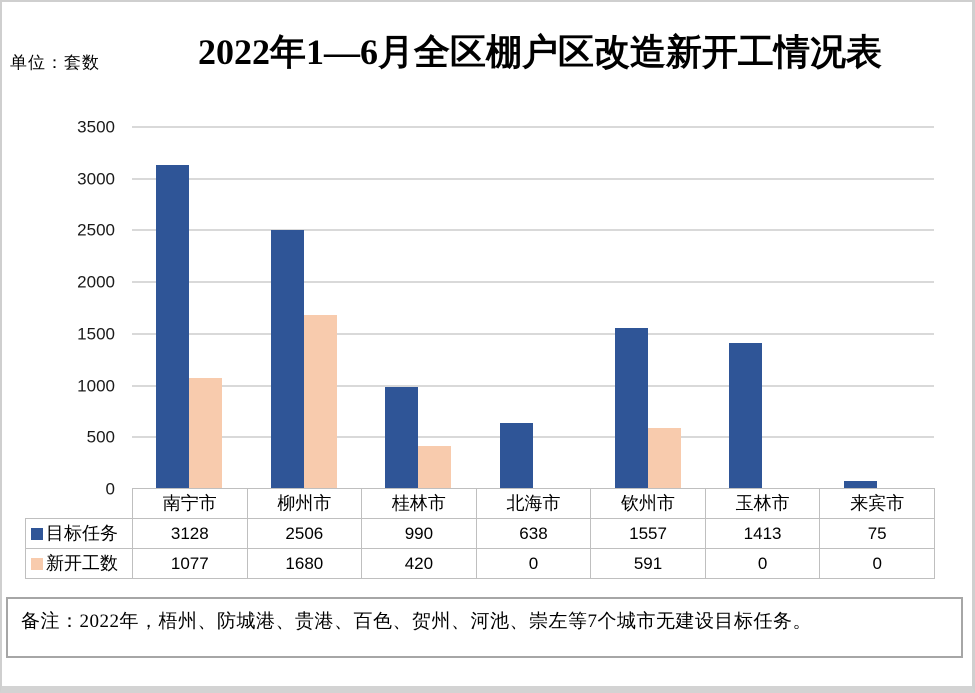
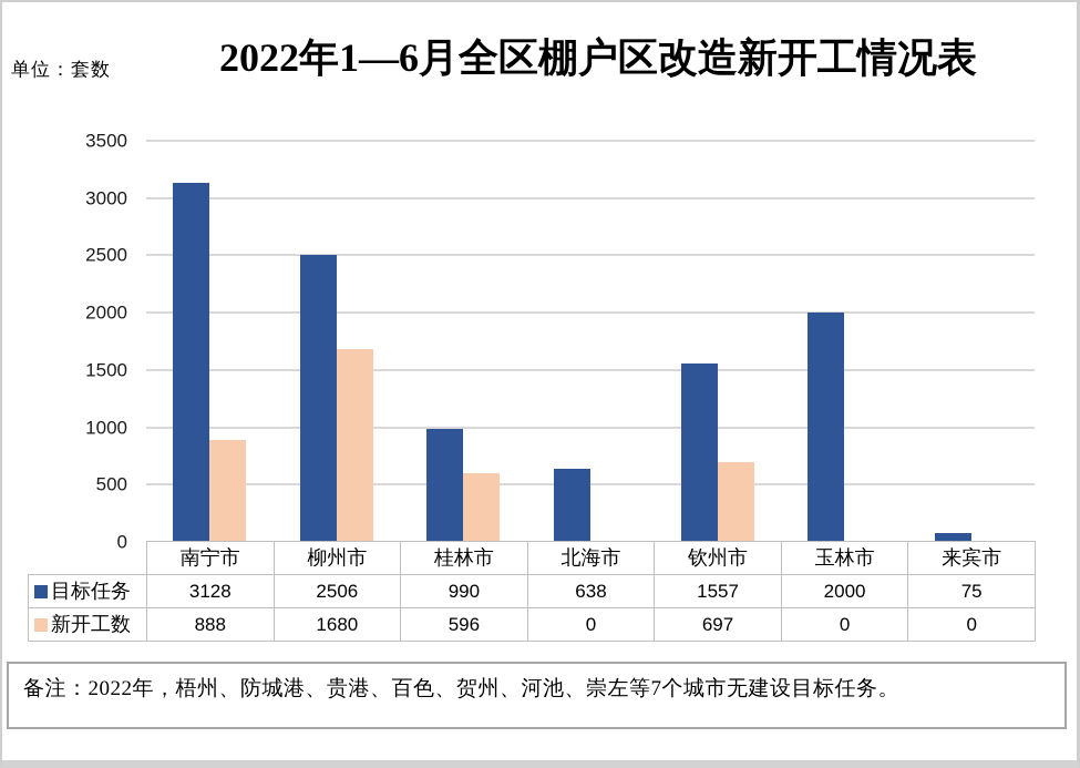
新开工数/南宁市: 1077 -> 888
新开工数/桂林市: 420 -> 596
新开工数/钦州市: 591 -> 697
目标任务/玉林市: 1413 -> 2000
